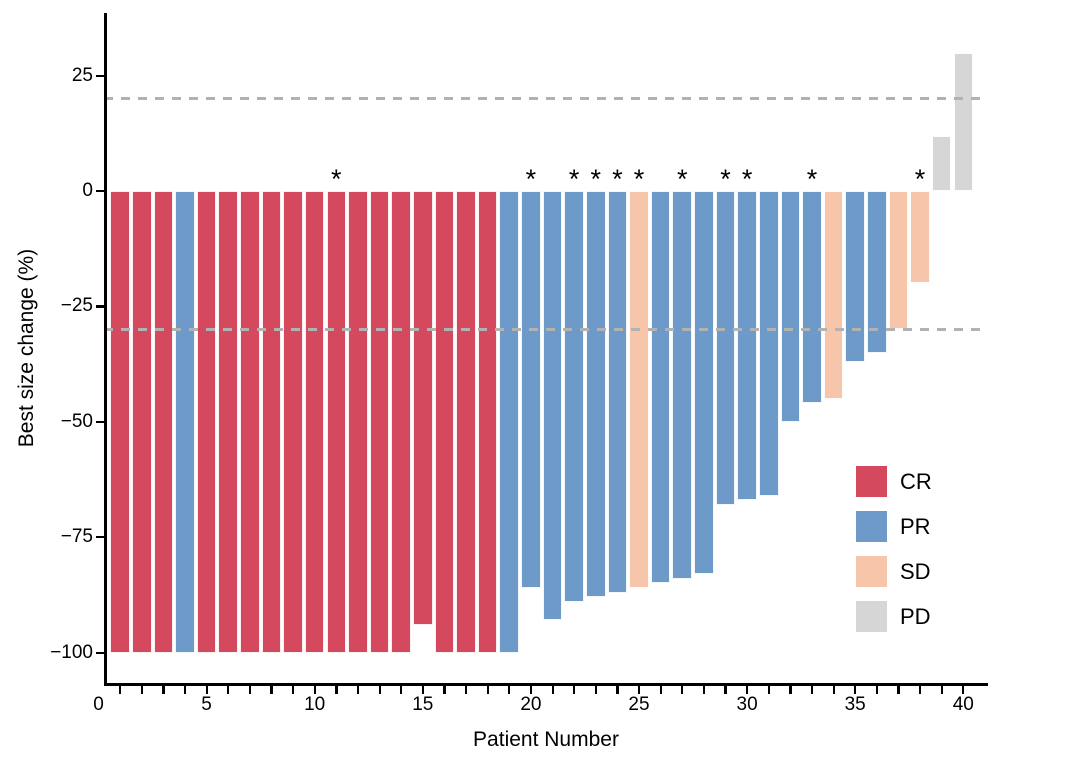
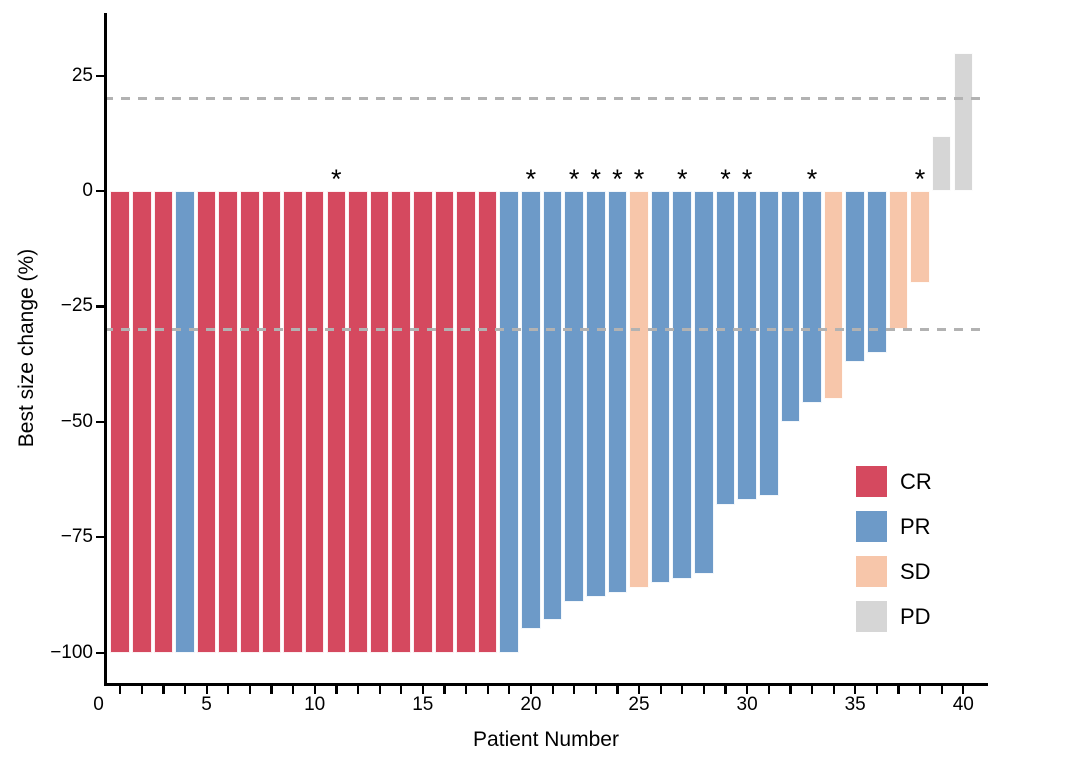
15: -94 -> -100
20: -86 -> -95
